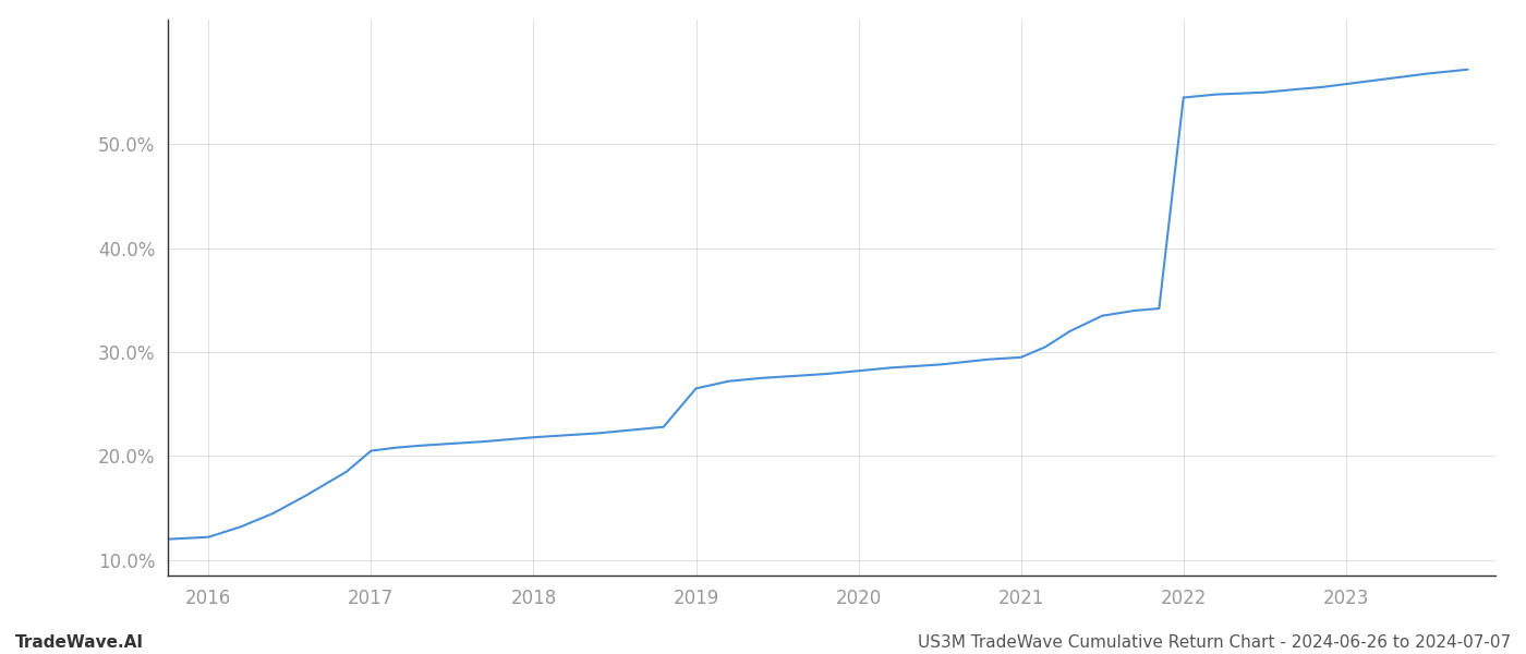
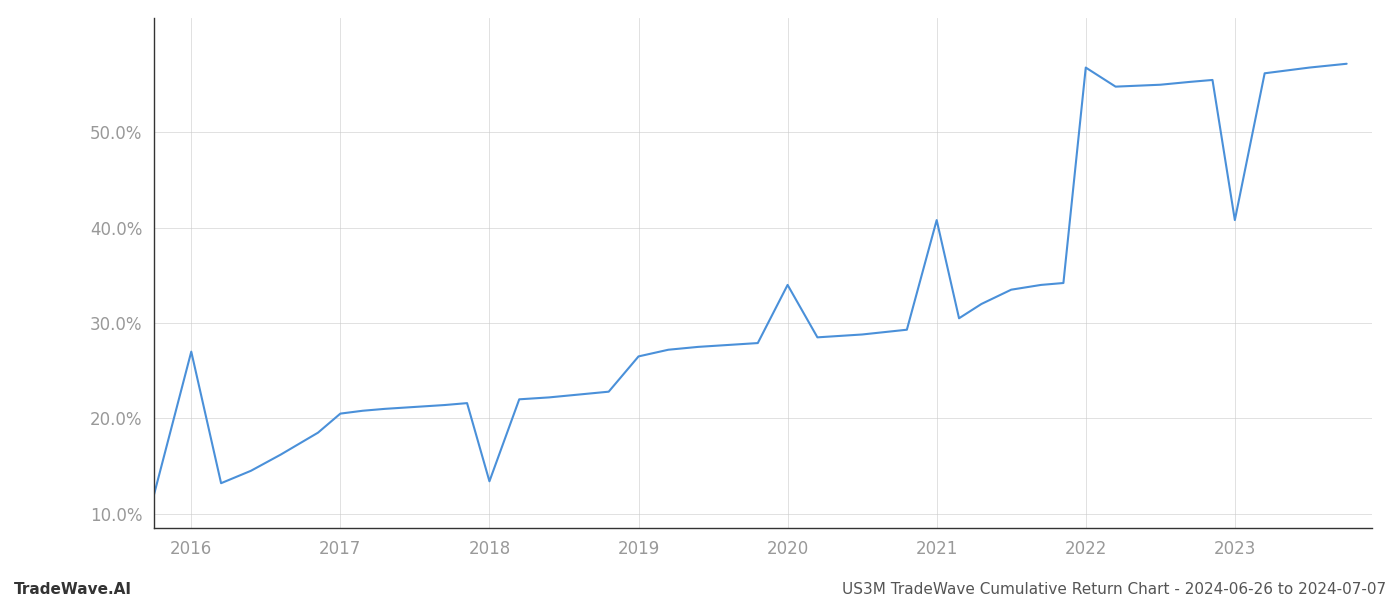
2016: 12.2% -> 27.0%
2018: 21.8% -> 13.4%
2020: 28.2% -> 34.0%
2021: 29.5% -> 40.8%
2022: 54.5% -> 56.8%
2023: 55.8% -> 40.8%
